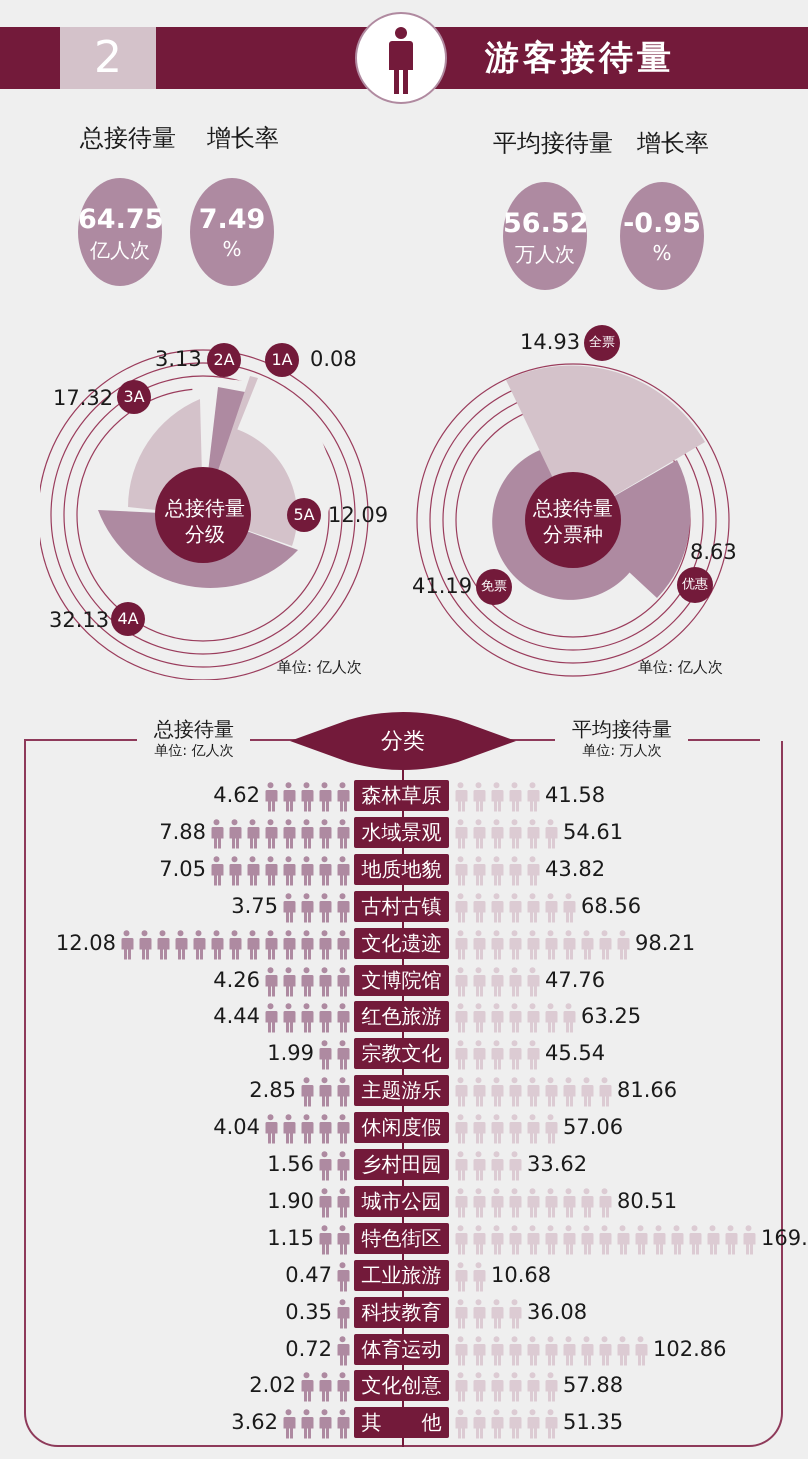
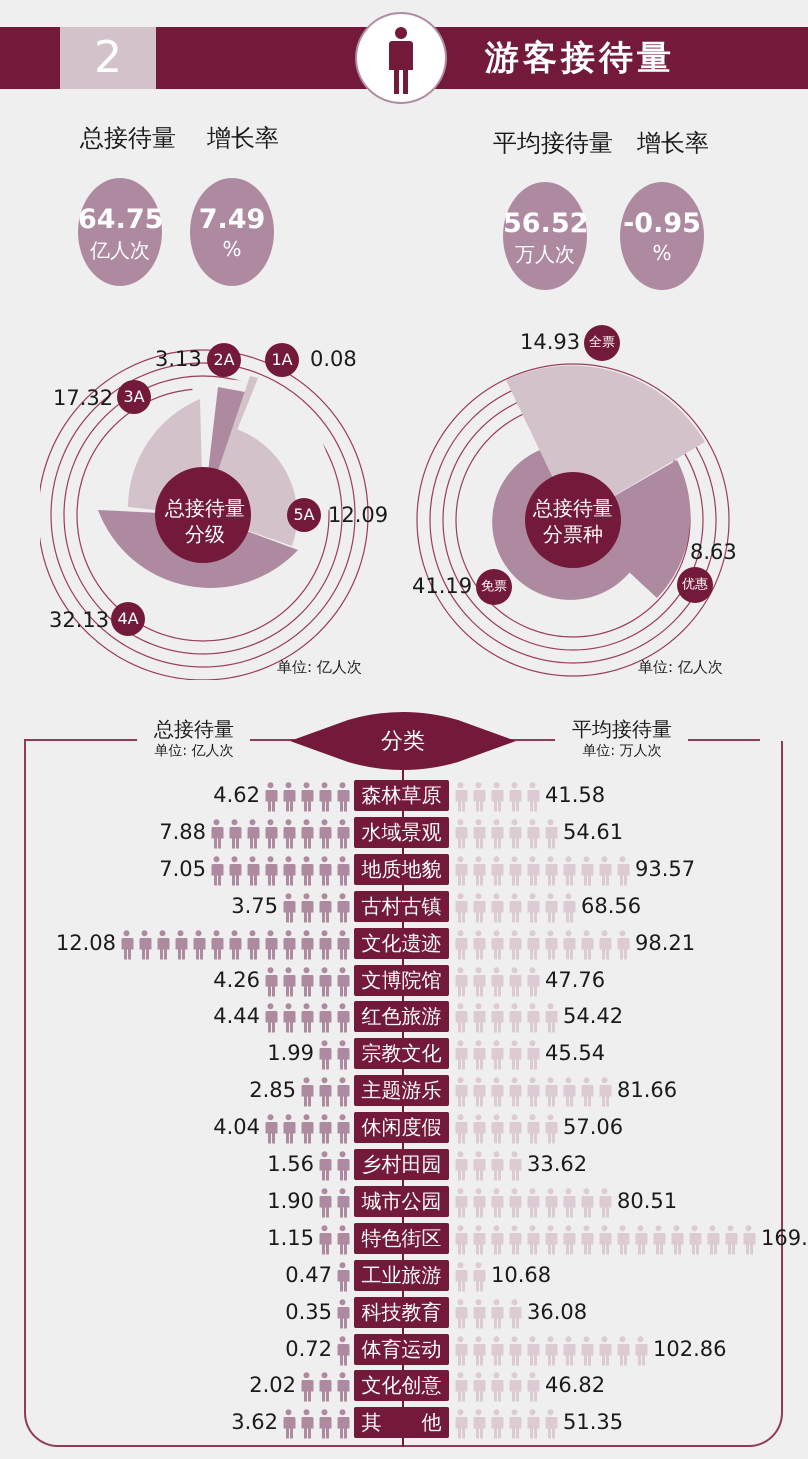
分类/平均接待量/地质地貌: 43.82 -> 93.57
分类/平均接待量/红色旅游: 63.25 -> 54.42
分类/平均接待量/文化创意: 57.88 -> 46.82
